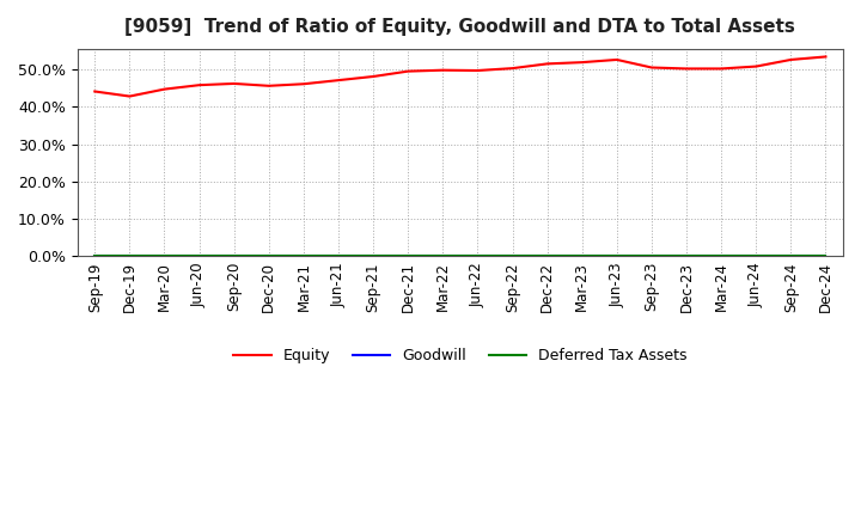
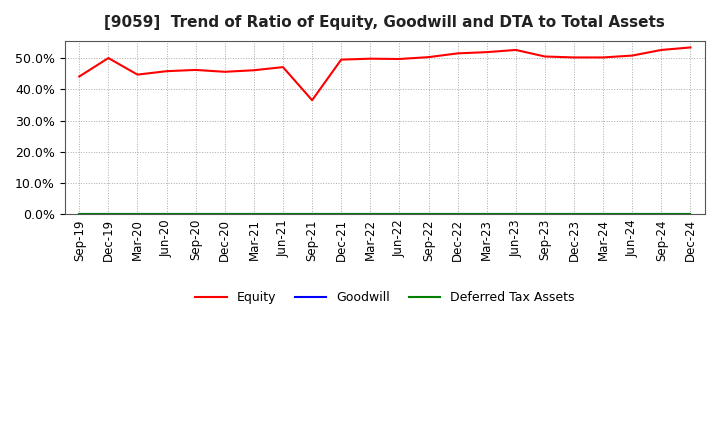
Equity/Dec-19: 42.8% -> 50.0%
Equity/Sep-21: 48.1% -> 36.5%
